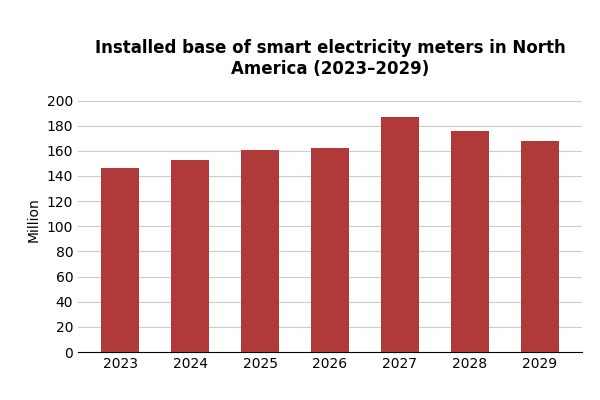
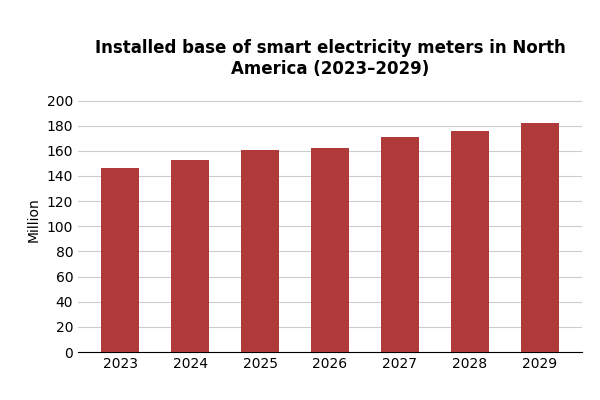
2027: 187 -> 171
2029: 168 -> 182
